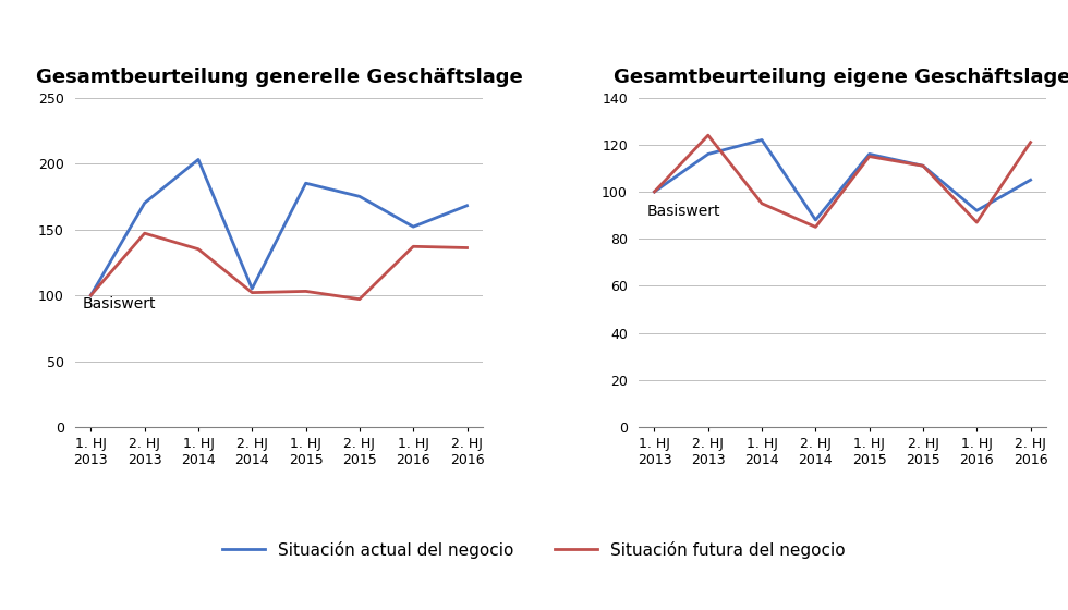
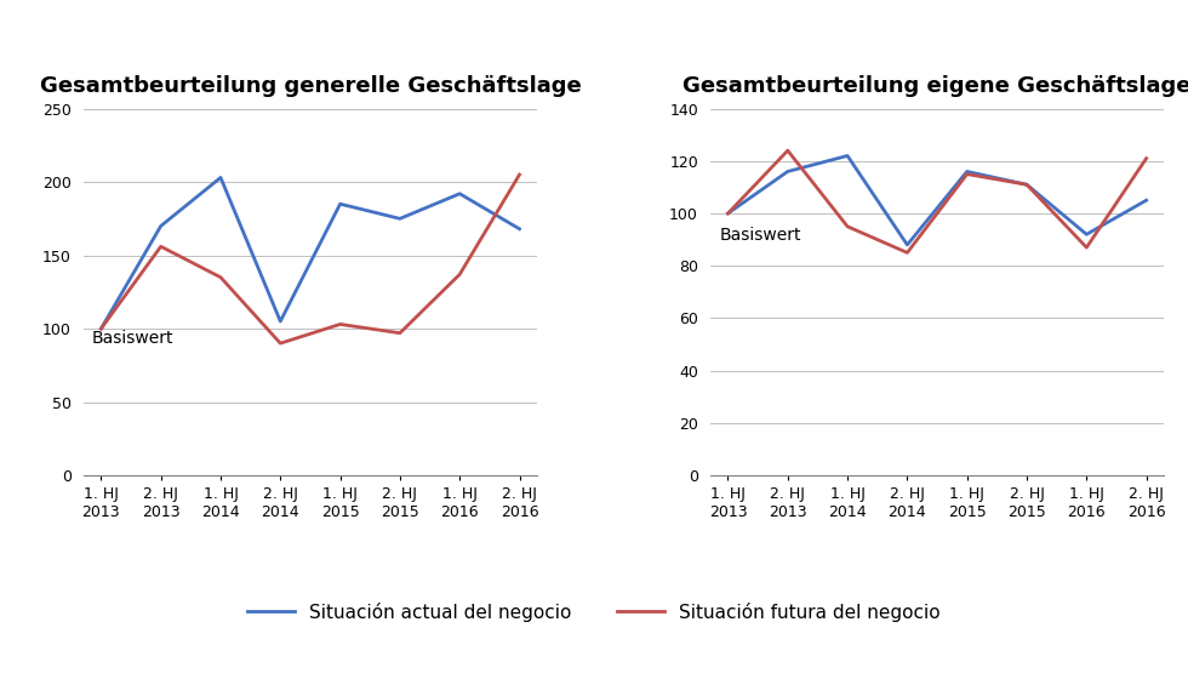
Gesamtbeurteilung generelle Geschäftslage/Situación futura del negocio/2. HJ 2013: 147 -> 156
Gesamtbeurteilung generelle Geschäftslage/Situación futura del negocio/2. HJ 2014: 102 -> 90
Gesamtbeurteilung generelle Geschäftslage/Situación actual del negocio/1. HJ 2016: 152 -> 192
Gesamtbeurteilung generelle Geschäftslage/Situación futura del negocio/2. HJ 2016: 136 -> 205
